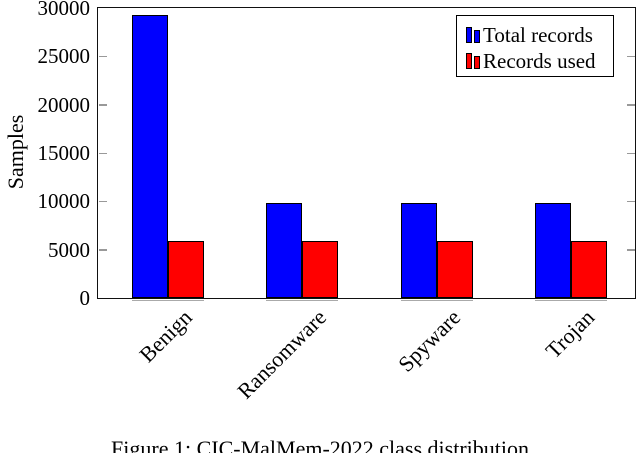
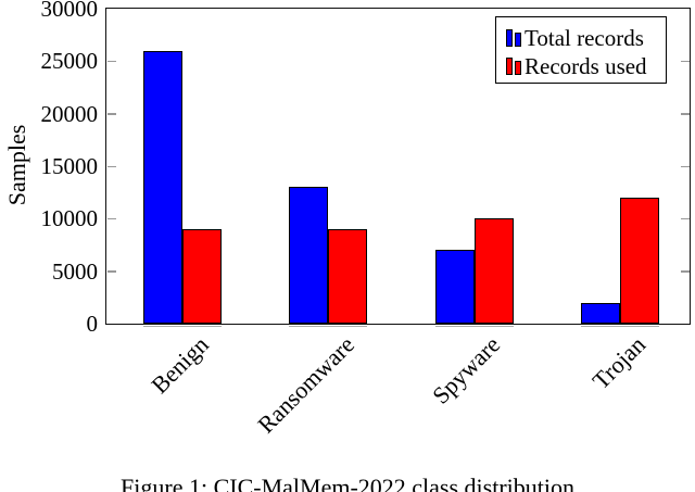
Total records/Benign: 29000 -> 26000
Records used/Benign: 6000 -> 9000
Total records/Ransomware: 10000 -> 13000
Records used/Ransomware: 6000 -> 9000
Total records/Spyware: 10000 -> 7000
Records used/Spyware: 6000 -> 10000
Total records/Trojan: 10000 -> 2000
Records used/Trojan: 6000 -> 12000
